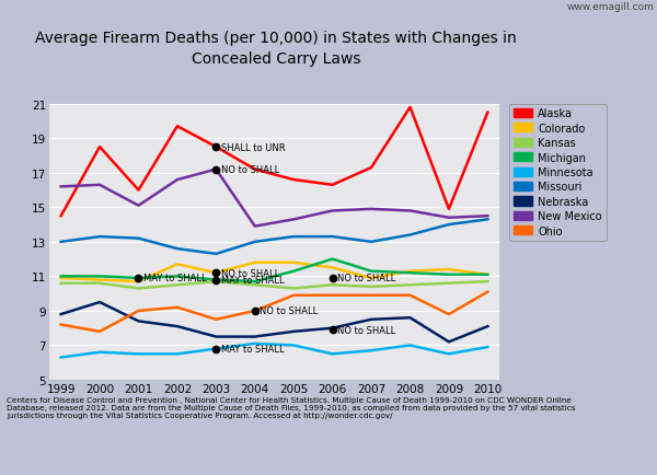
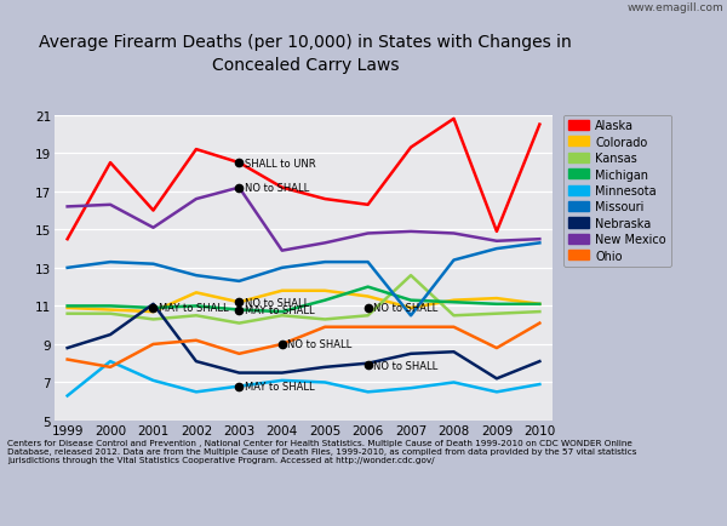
Minnesota/2000: 6.6 -> 8.1
Minnesota/2001: 6.5 -> 7.1
Nebraska/2001: 8.4 -> 11.1
Alaska/2002: 19.7 -> 19.2
Kansas/2003: 10.7 -> 10.1
Alaska/2007: 17.3 -> 19.3
Kansas/2007: 10.4 -> 12.6
Missouri/2007: 13.0 -> 10.5
